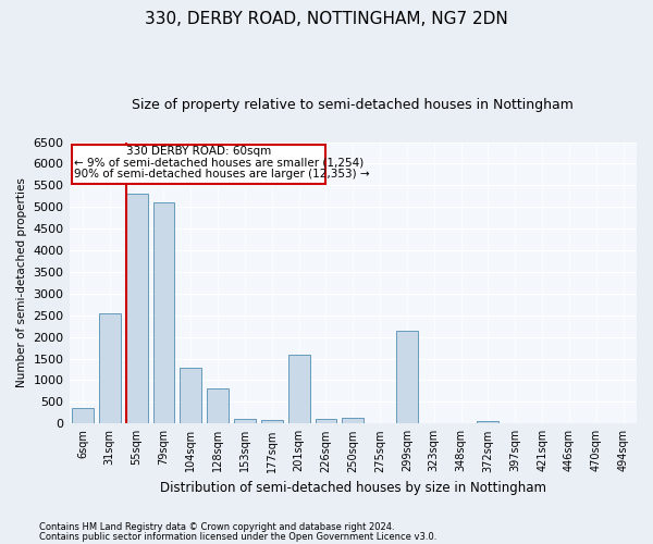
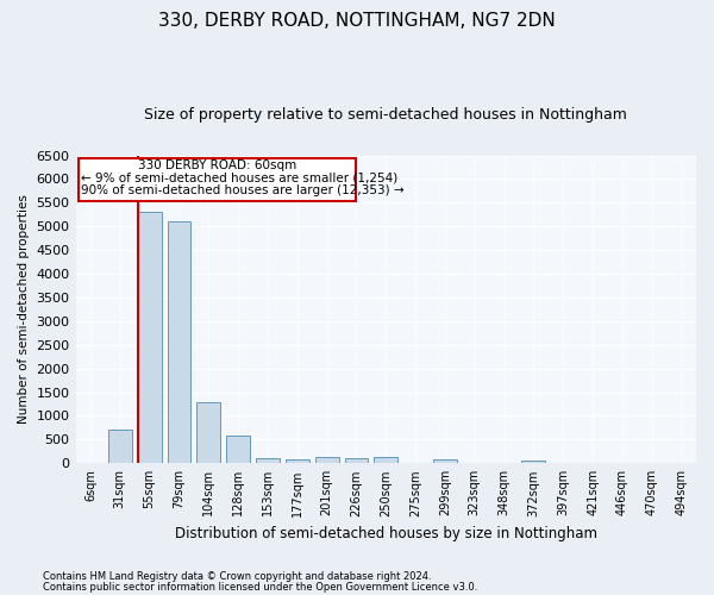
6sqm: 350 -> 10
31sqm: 2550 -> 700
128sqm: 800 -> 580
201sqm: 1600 -> 130
299sqm: 2150 -> 80
